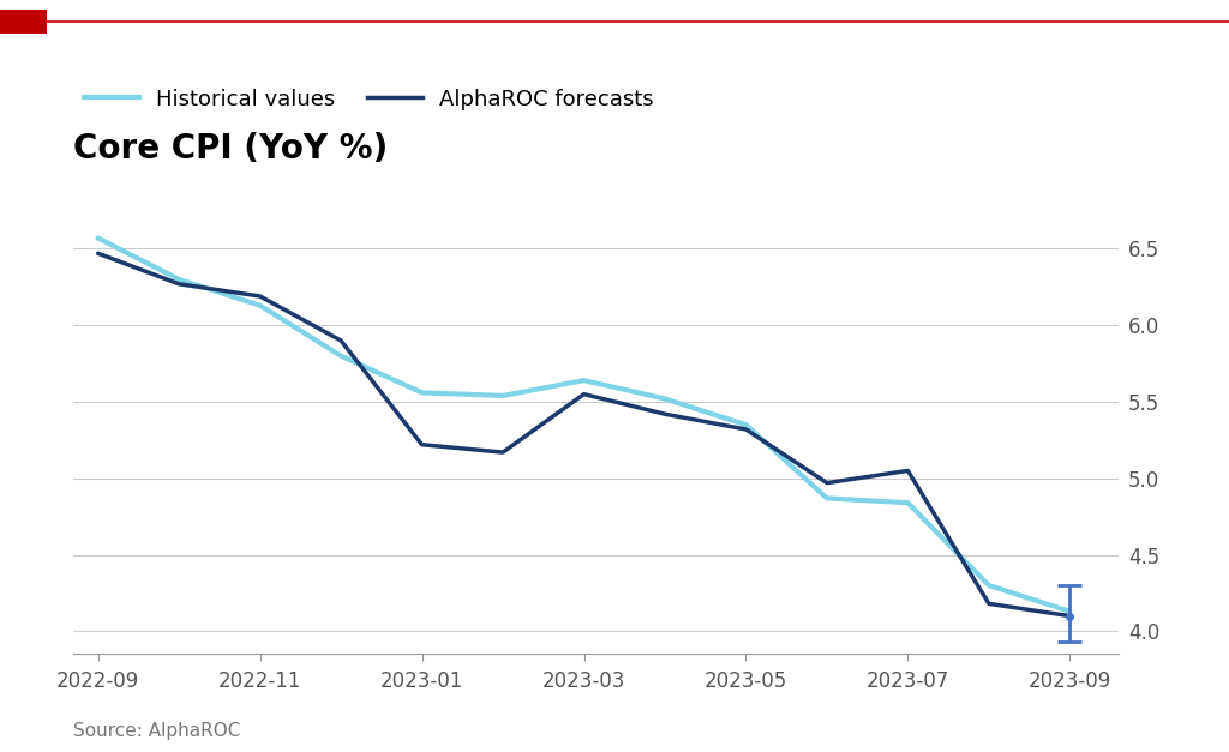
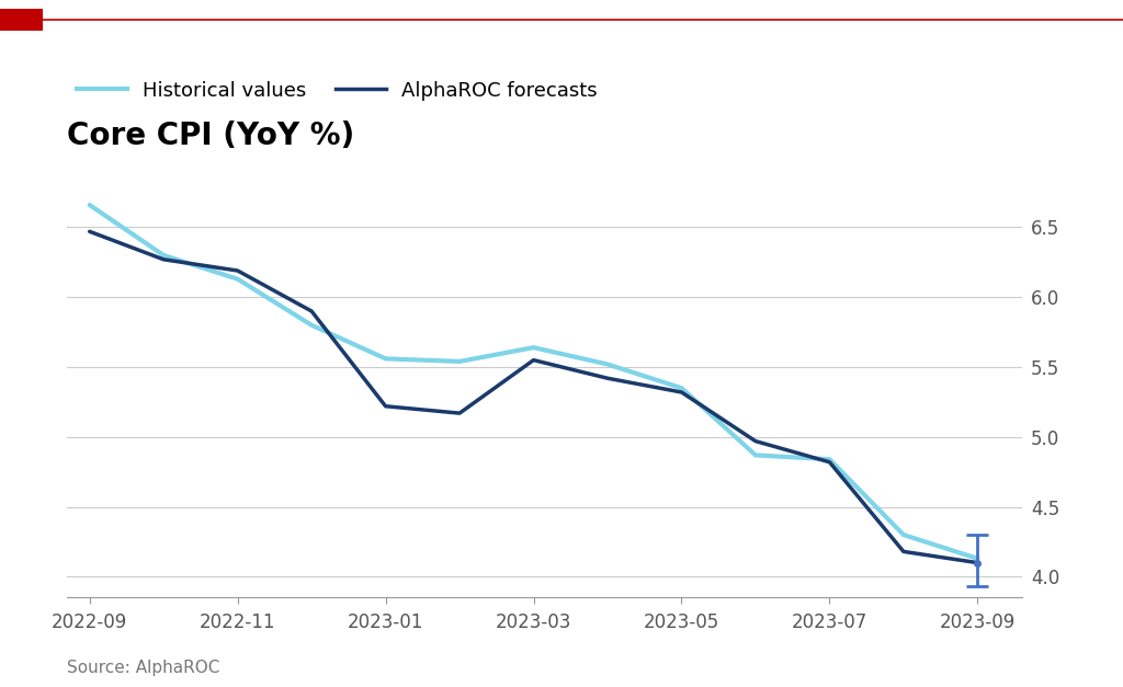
Historical values/2022-09: 6.57 -> 6.66
AlphaROC forecasts/2023-07: 5.05 -> 4.82
